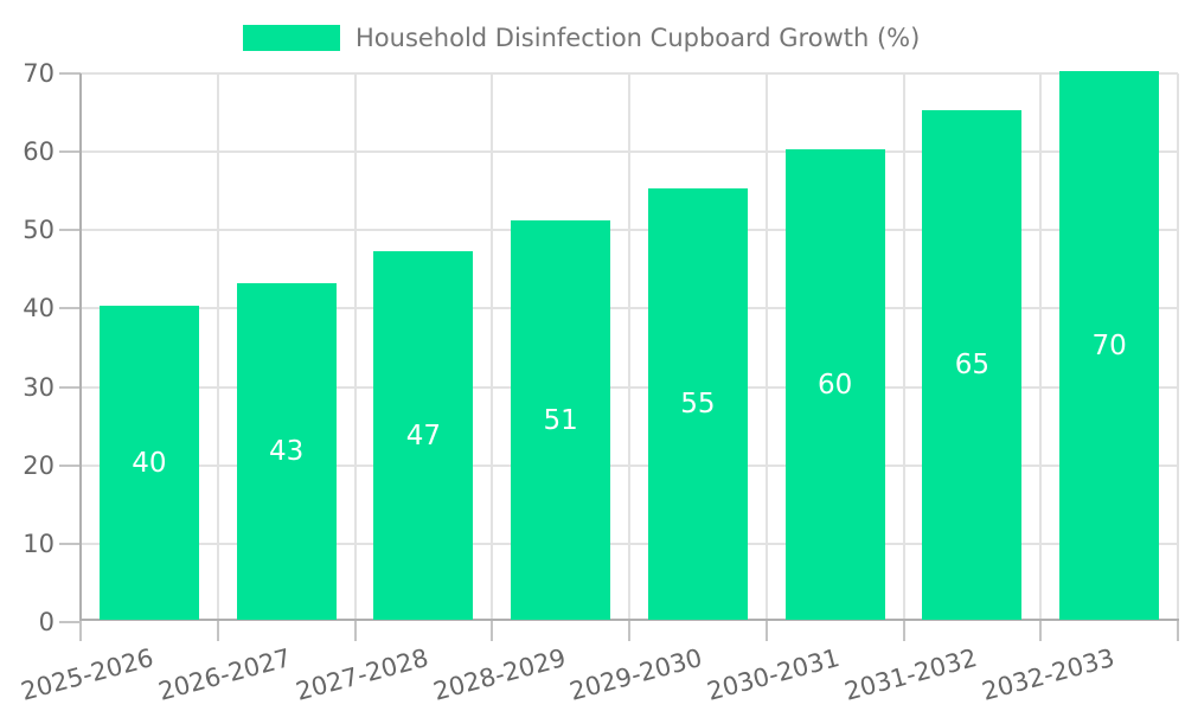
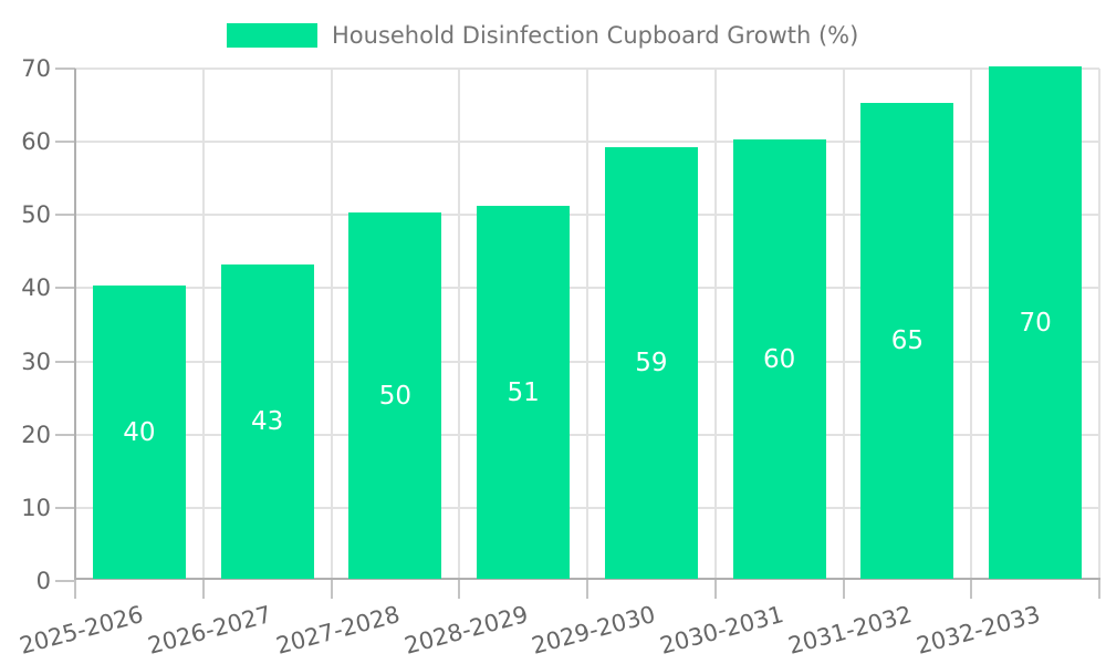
2027-2028: 47 -> 50
2029-2030: 55 -> 59
